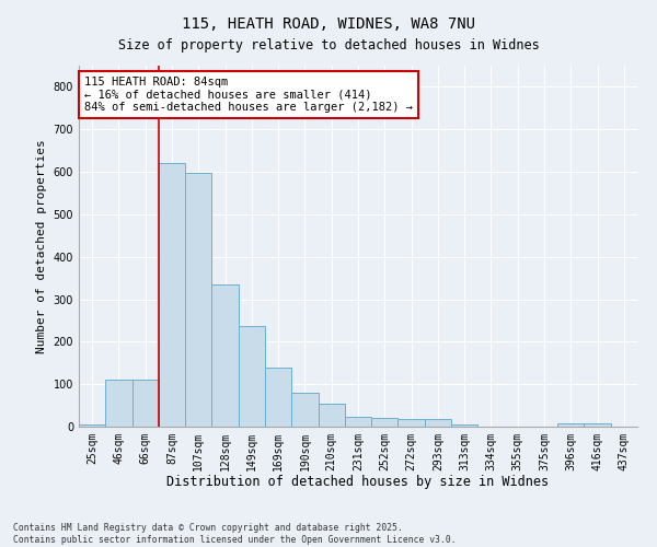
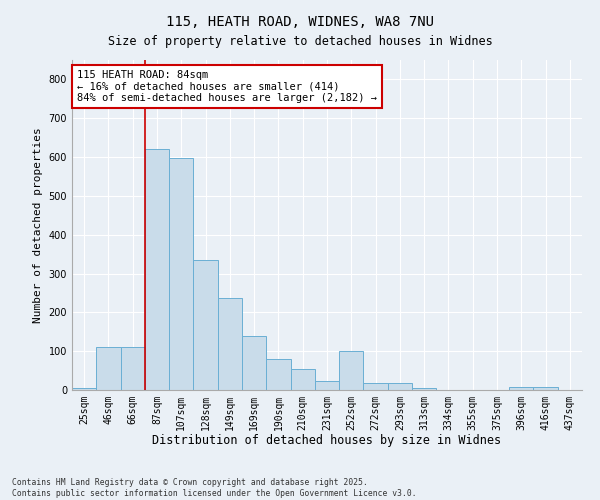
252sqm: 20 -> 100
